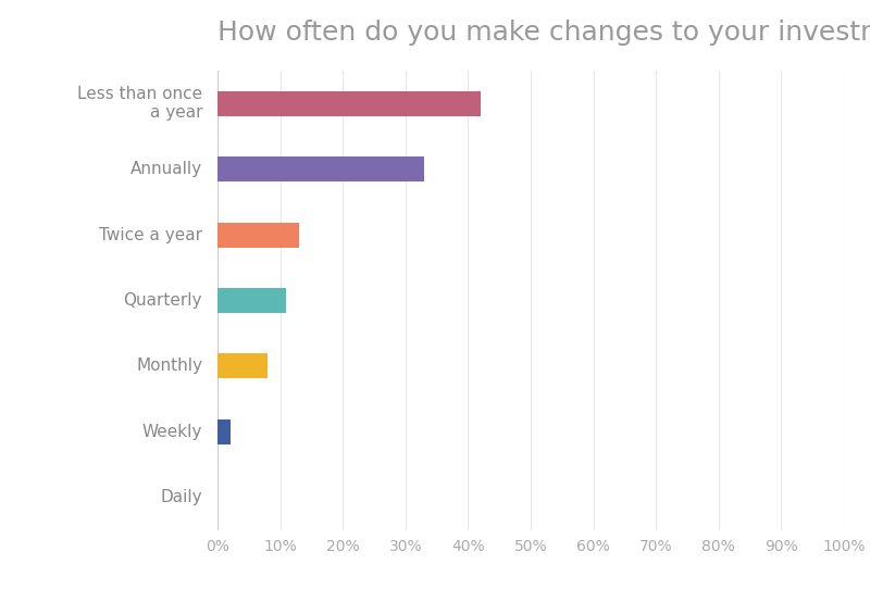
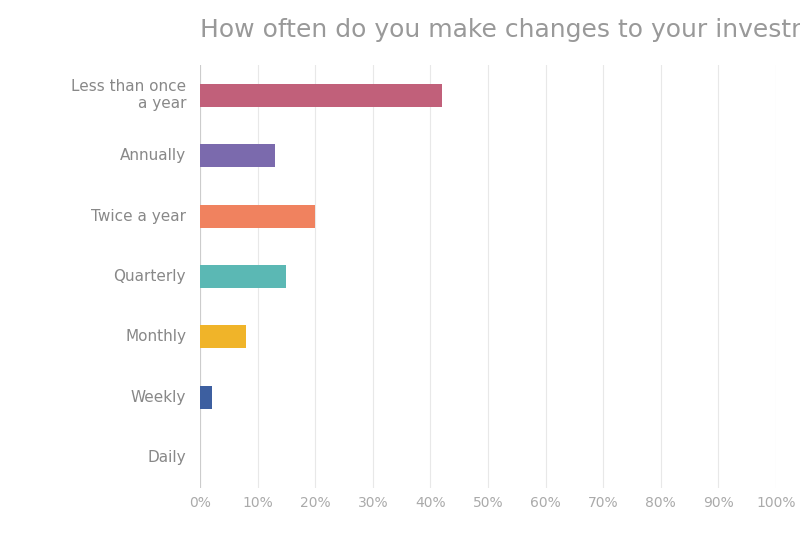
Annually: 33% -> 13%
Twice a year: 13% -> 20%
Quarterly: 11% -> 15%
